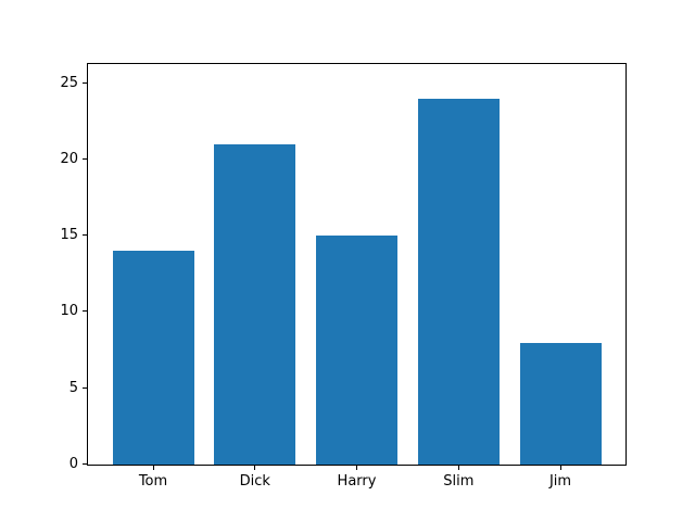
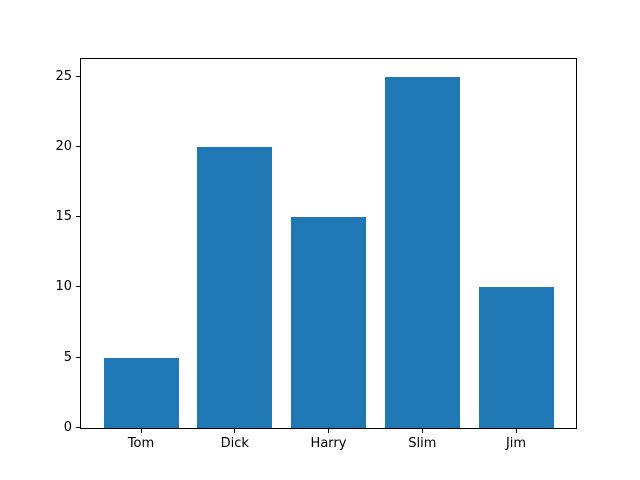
Tom: 14 -> 5
Dick: 21 -> 20
Slim: 24 -> 25
Jim: 8 -> 10
